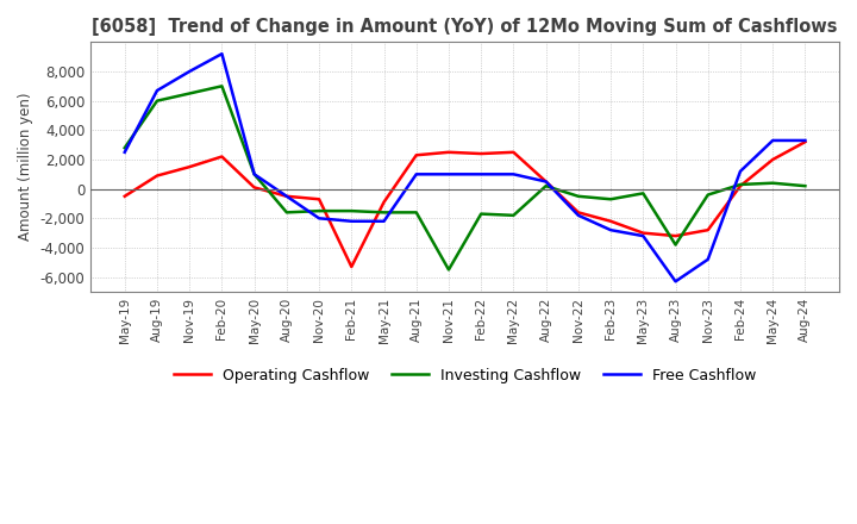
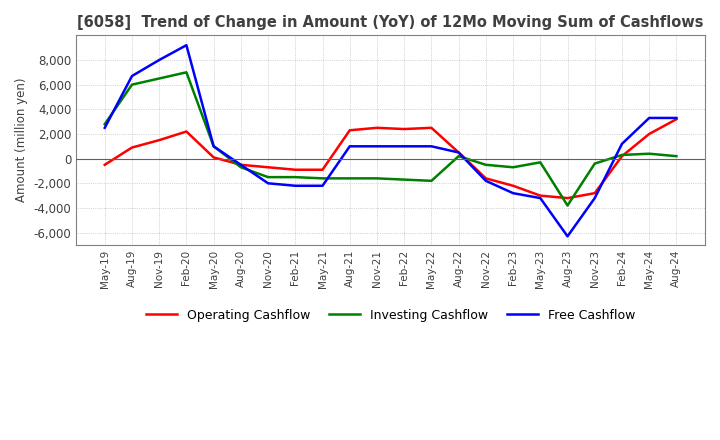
Investing Cashflow/Aug-20: -1,600 -> -700
Operating Cashflow/Feb-21: -5,300 -> -900
Investing Cashflow/Nov-21: -5,500 -> -1,600
Free Cashflow/Nov-23: -4,800 -> -3,200
